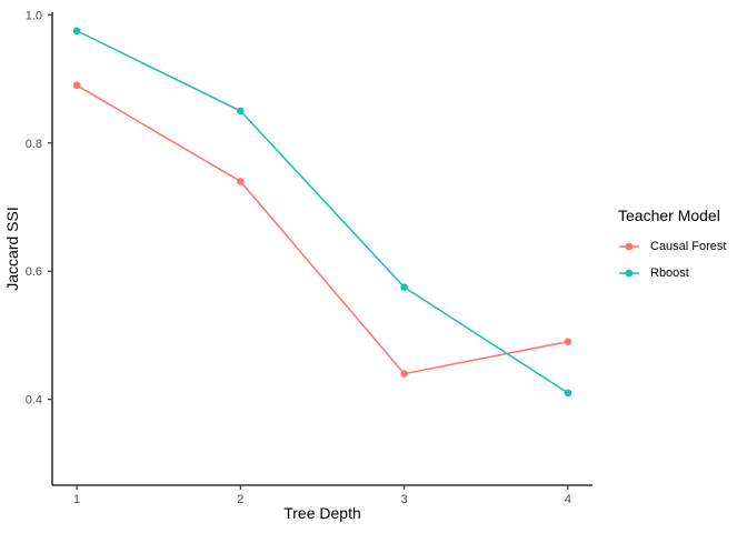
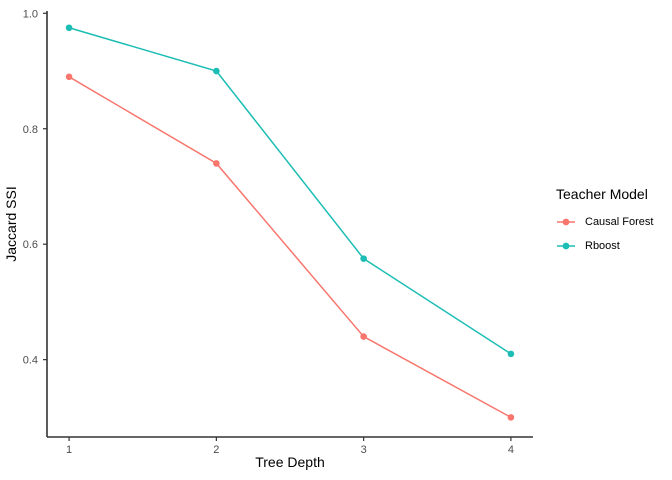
Rboost/2: 0.85 -> 0.90
Causal Forest/4: 0.49 -> 0.30
